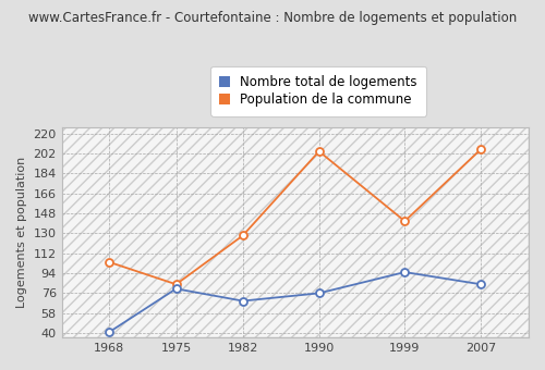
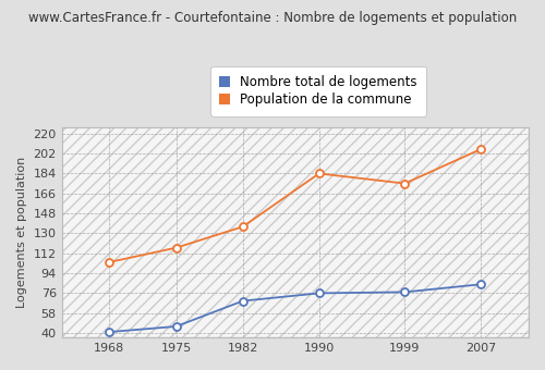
Nombre total de logements/1975: 80 -> 46
Population de la commune/1975: 84 -> 117
Population de la commune/1982: 128 -> 136
Population de la commune/1990: 204 -> 184
Nombre total de logements/1999: 95 -> 77
Population de la commune/1999: 141 -> 175
